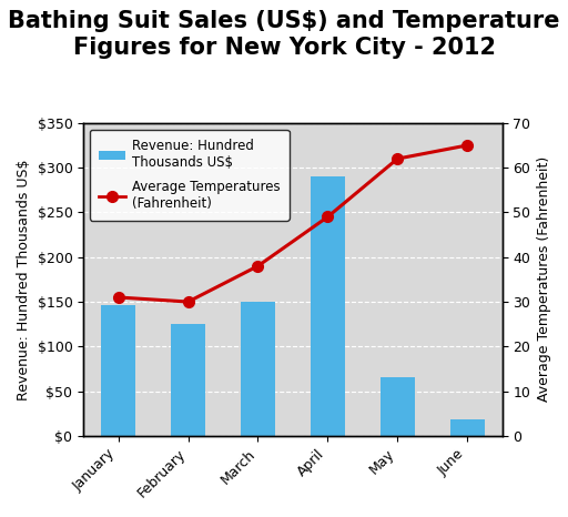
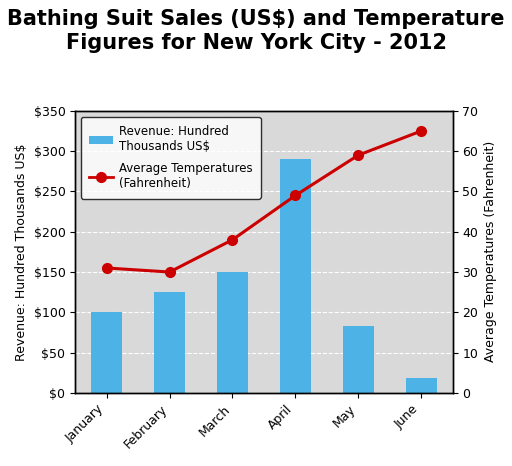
Revenue: Hundred Thousands US$/January: $146 -> $100
Revenue: Hundred Thousands US$/May: $66 -> $83
Average Temperatures (Fahrenheit)/May: 62 -> 59
